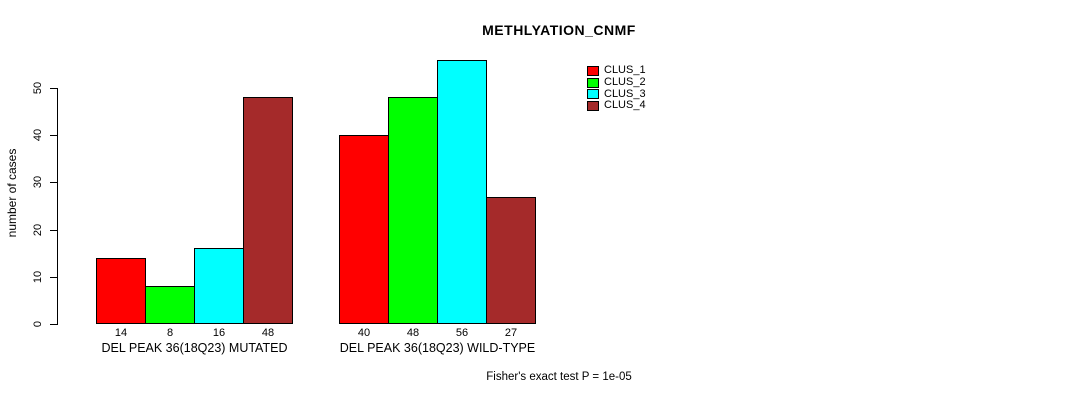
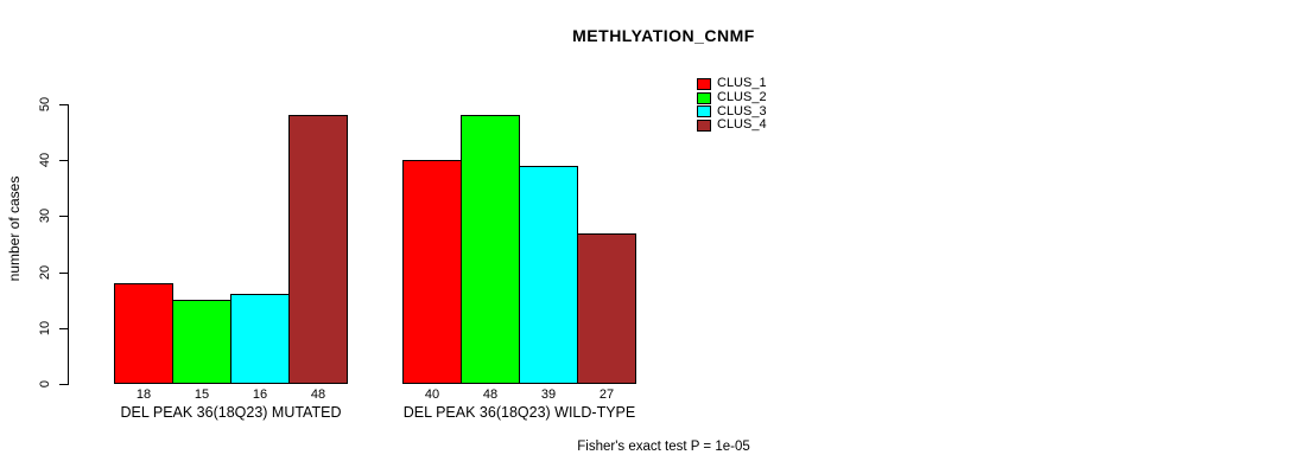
CLUS_1/DEL PEAK 36(18Q23) MUTATED: 14 -> 18
CLUS_2/DEL PEAK 36(18Q23) MUTATED: 8 -> 15
CLUS_3/DEL PEAK 36(18Q23) WILD-TYPE: 56 -> 39
